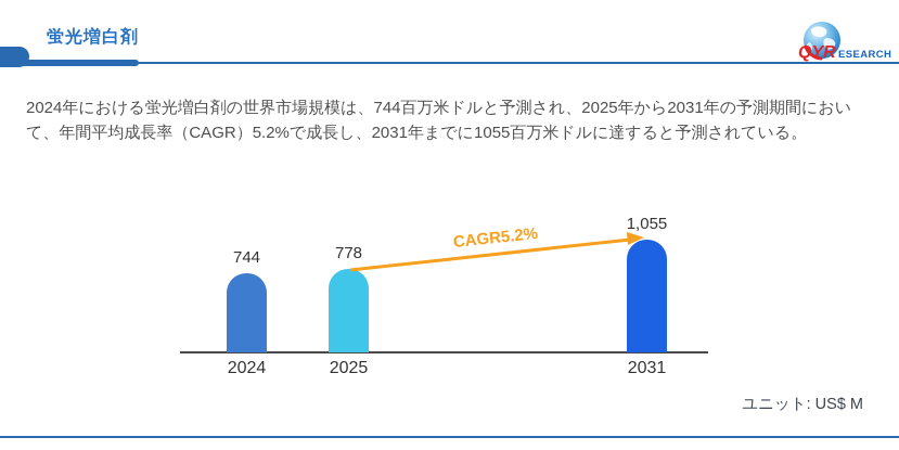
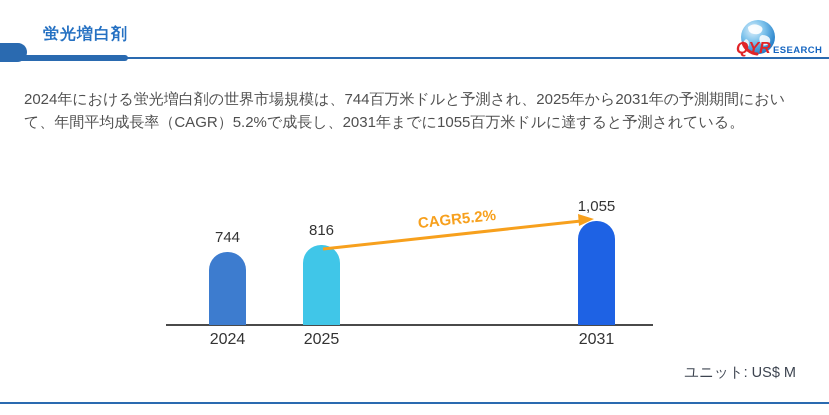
2025: 778 -> 816
